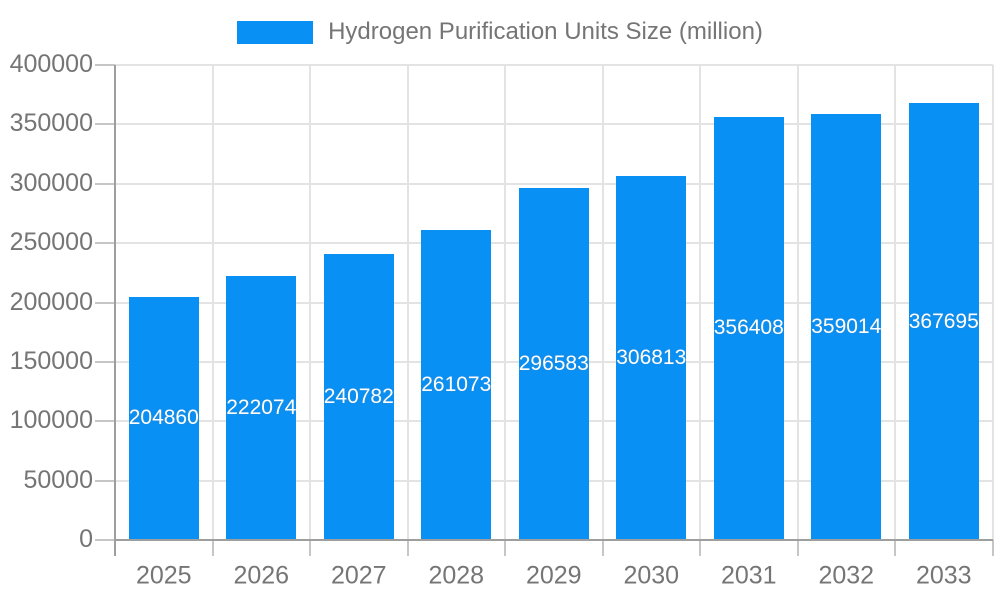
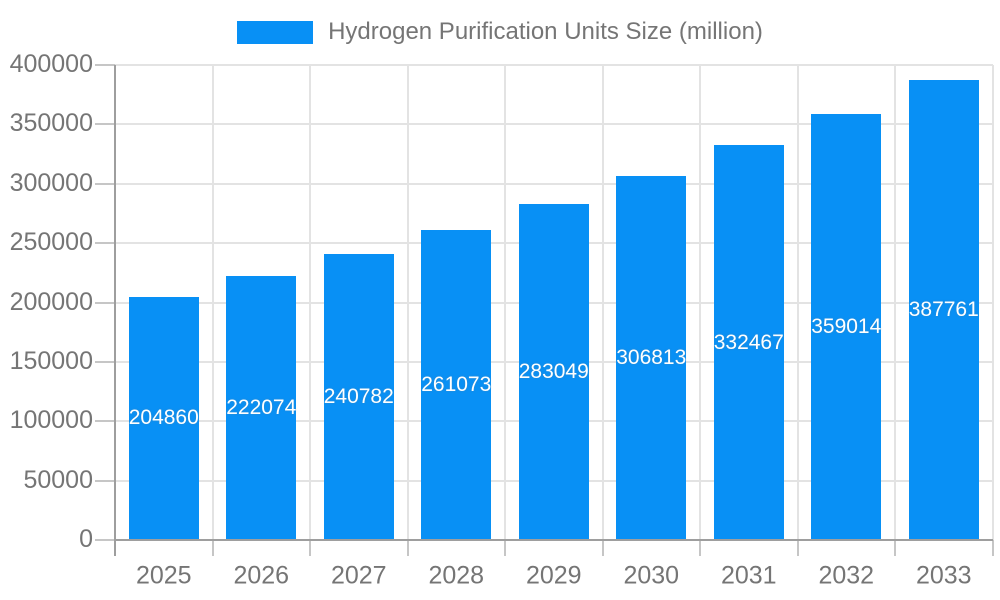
2029: 296583 -> 283049
2031: 356408 -> 332467
2033: 367695 -> 387761
